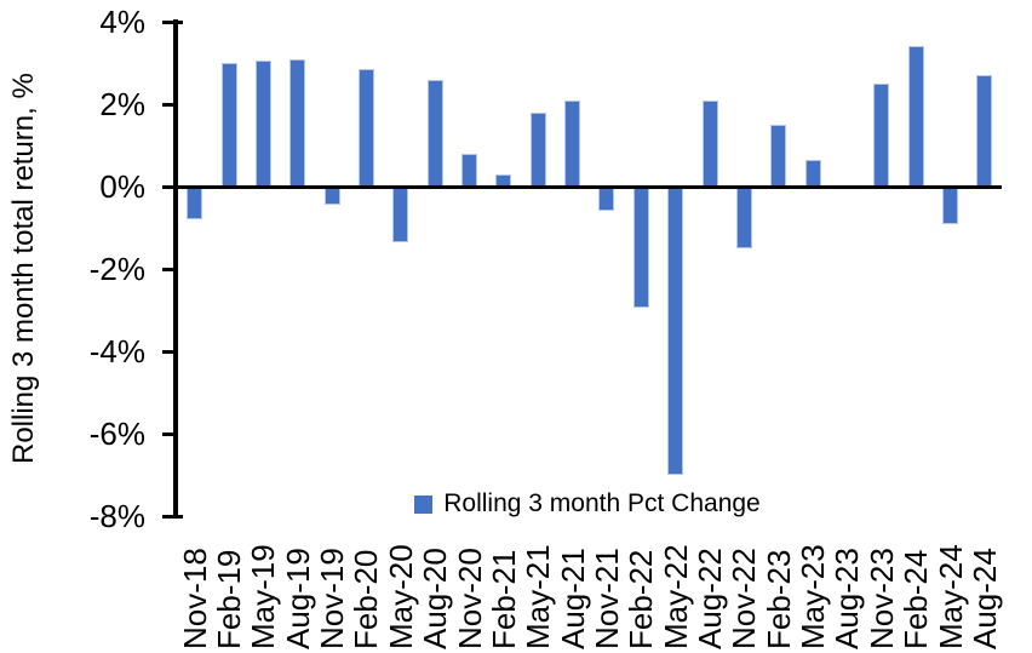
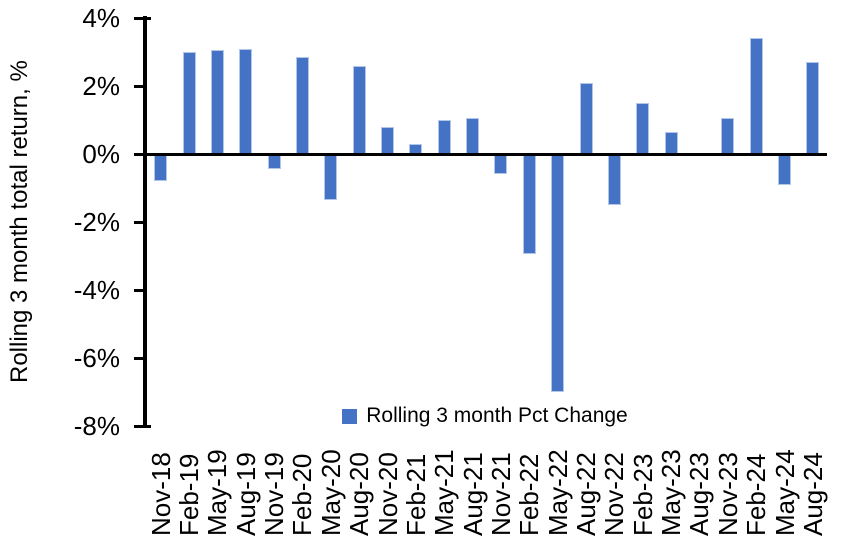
May-21: 1.8% -> 1.0%
Aug-21: 2.1% -> 1.1%
Nov-23: 2.5% -> 1.1%
